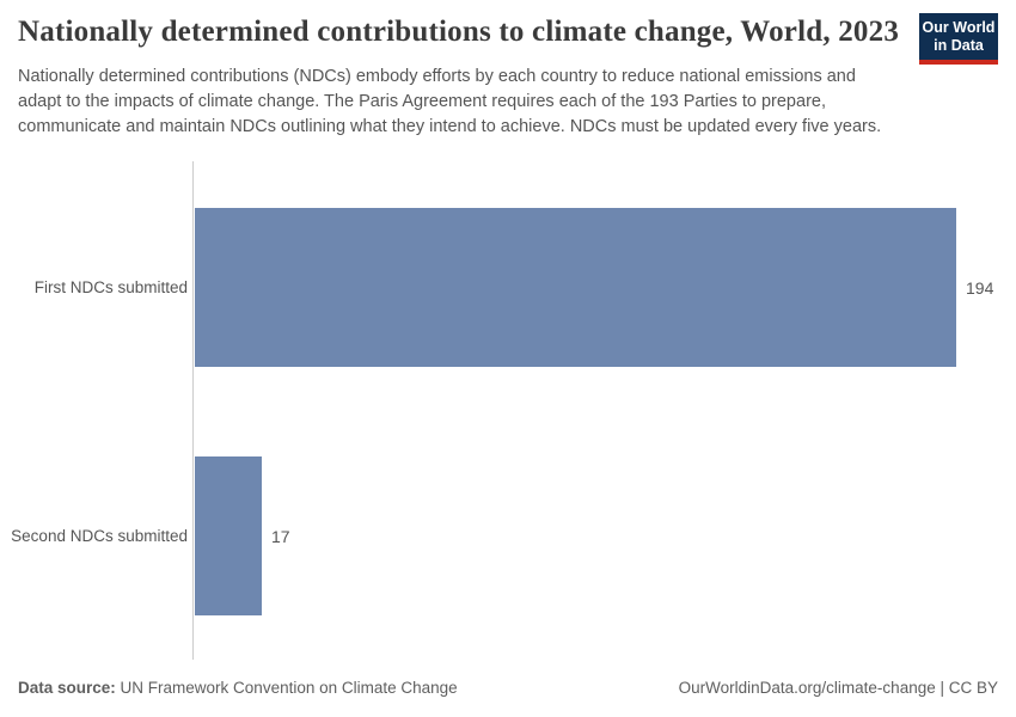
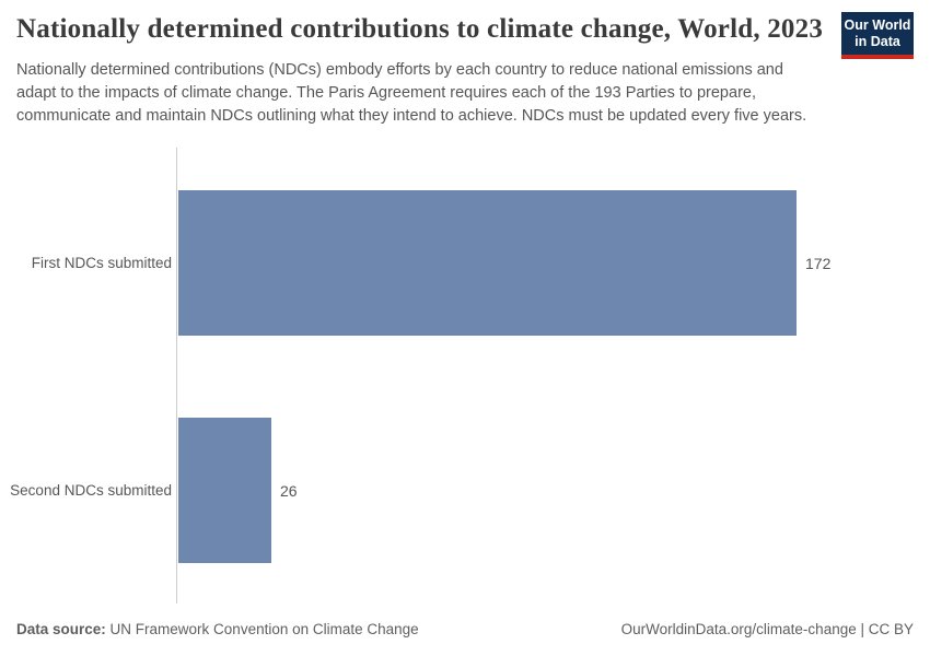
First NDCs submitted: 194 -> 172
Second NDCs submitted: 17 -> 26
